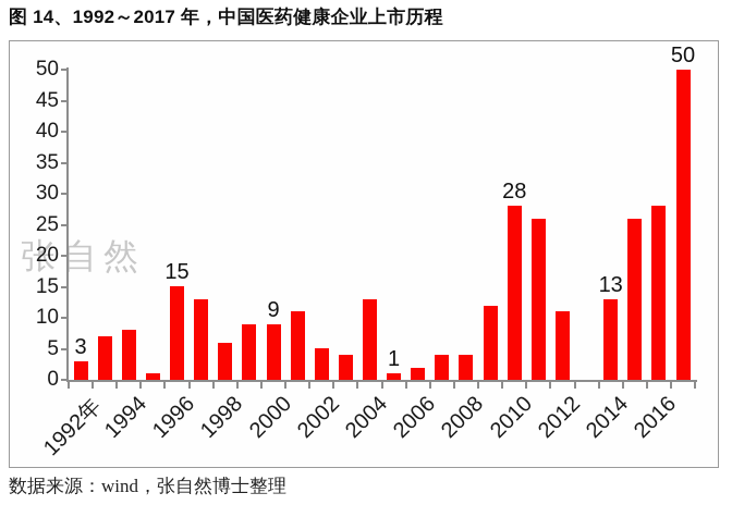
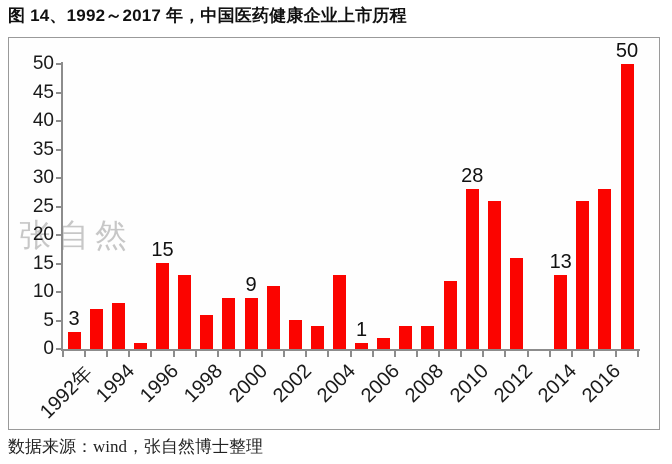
2012: 11 -> 16
